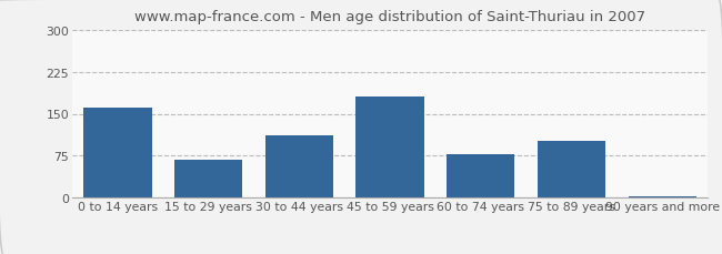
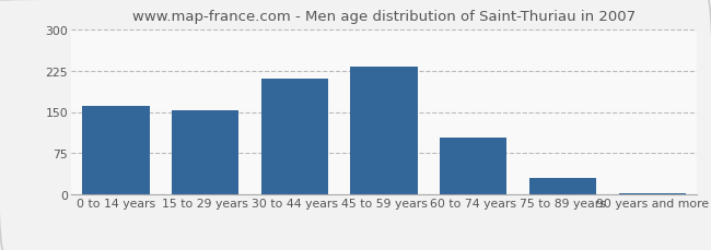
15 to 29 years: 68 -> 152
30 to 44 years: 112 -> 210
45 to 59 years: 180 -> 232
60 to 74 years: 78 -> 103
75 to 89 years: 102 -> 30
